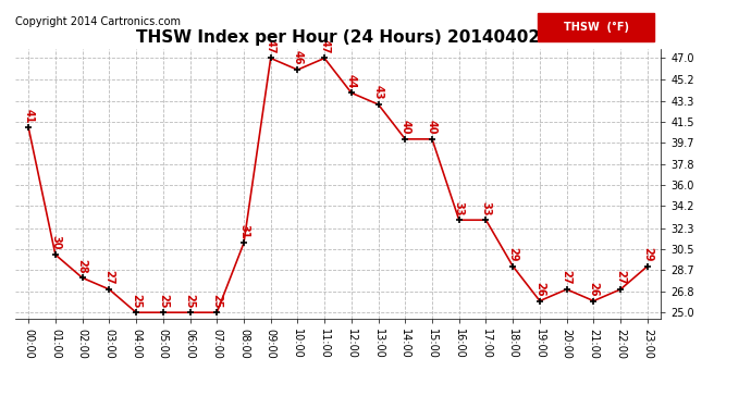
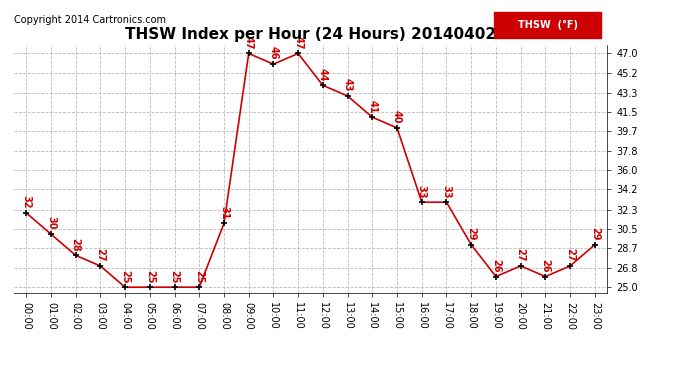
00:00: 41 -> 32
14:00: 40 -> 41
